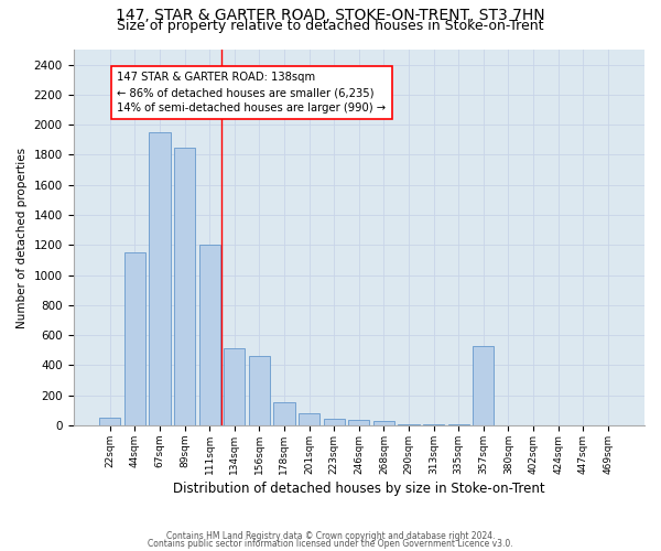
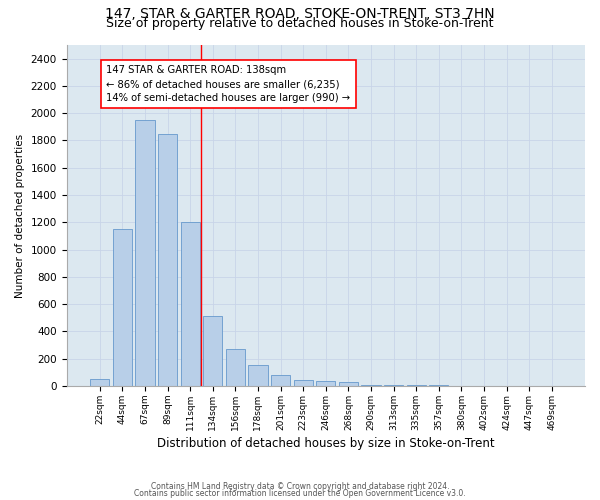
156sqm: 460 -> 270
357sqm: 530 -> 0
